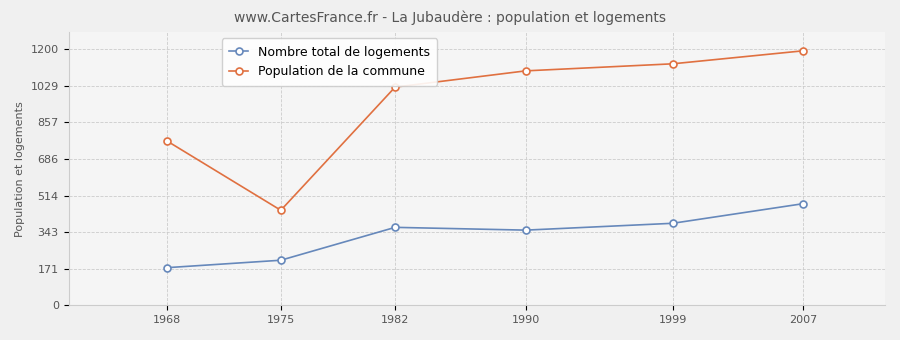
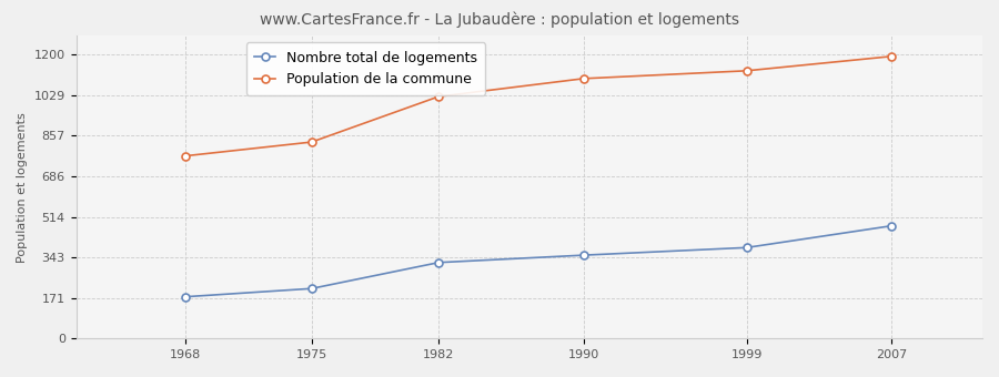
Population de la commune/1975: 445 -> 830
Nombre total de logements/1982: 365 -> 321
